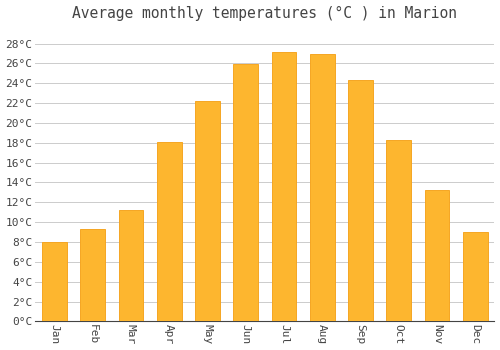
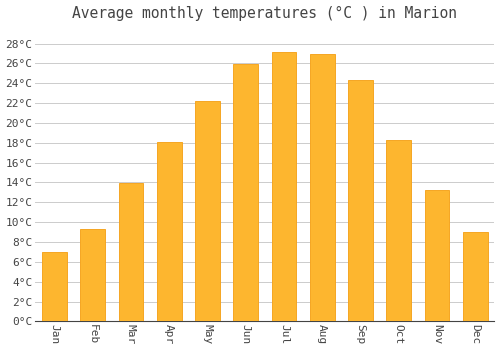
Jan: 8.0°C -> 7.0°C
Mar: 11.2°C -> 13.9°C
